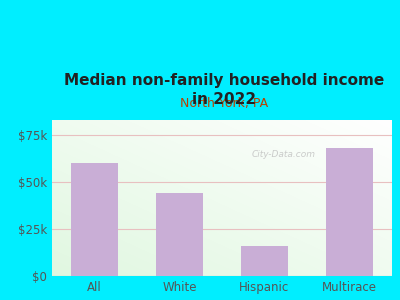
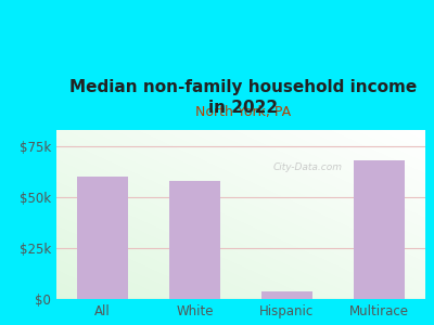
White: $44k -> $58k
Hispanic: $16k -> $4k
